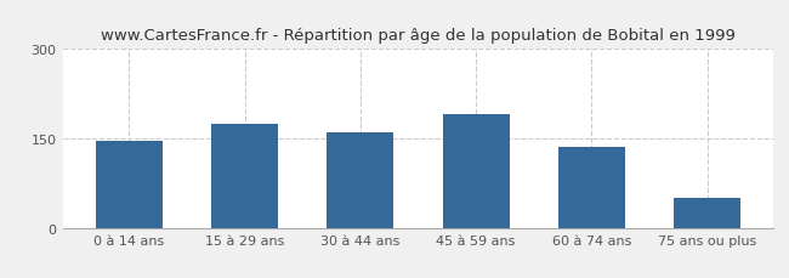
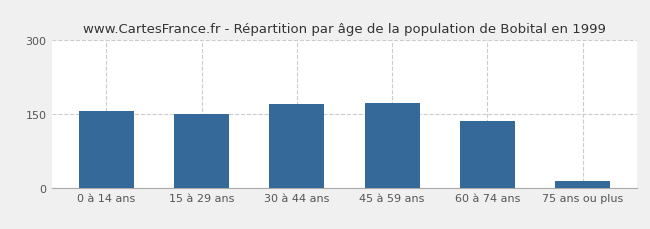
0 à 14 ans: 145 -> 157
15 à 29 ans: 175 -> 151
30 à 44 ans: 160 -> 171
45 à 59 ans: 190 -> 173
75 ans ou plus: 50 -> 13
